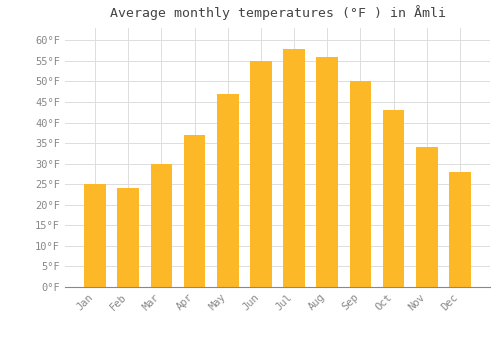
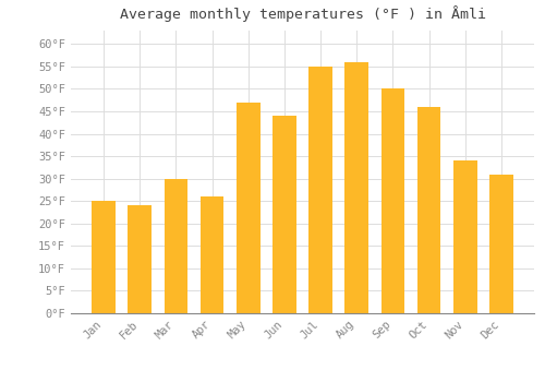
Apr: 37°F -> 26°F
Jun: 55°F -> 44°F
Jul: 58°F -> 55°F
Oct: 43°F -> 46°F
Dec: 28°F -> 31°F
